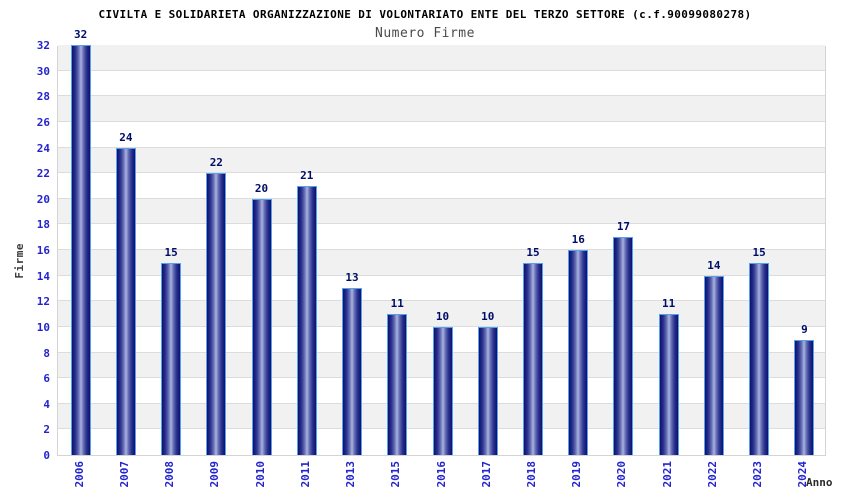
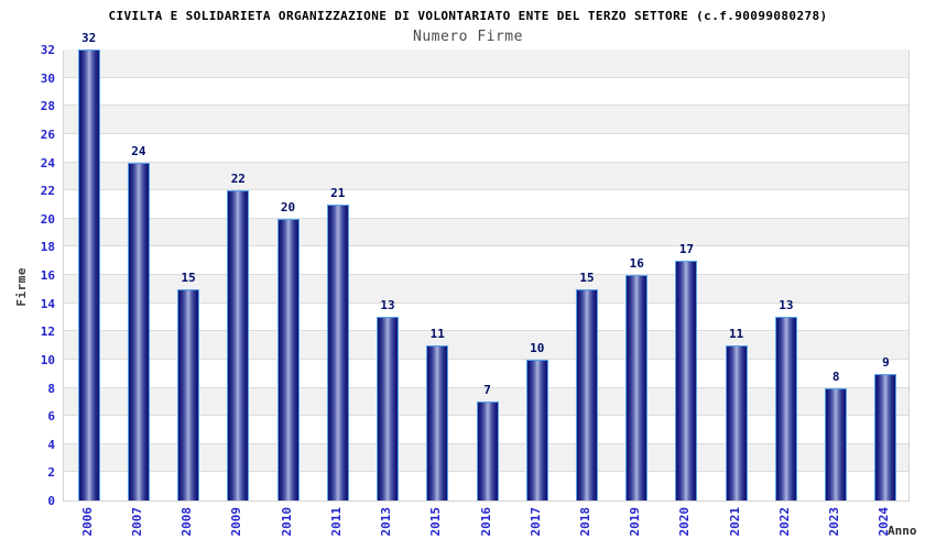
2016: 10 -> 7
2022: 14 -> 13
2023: 15 -> 8
